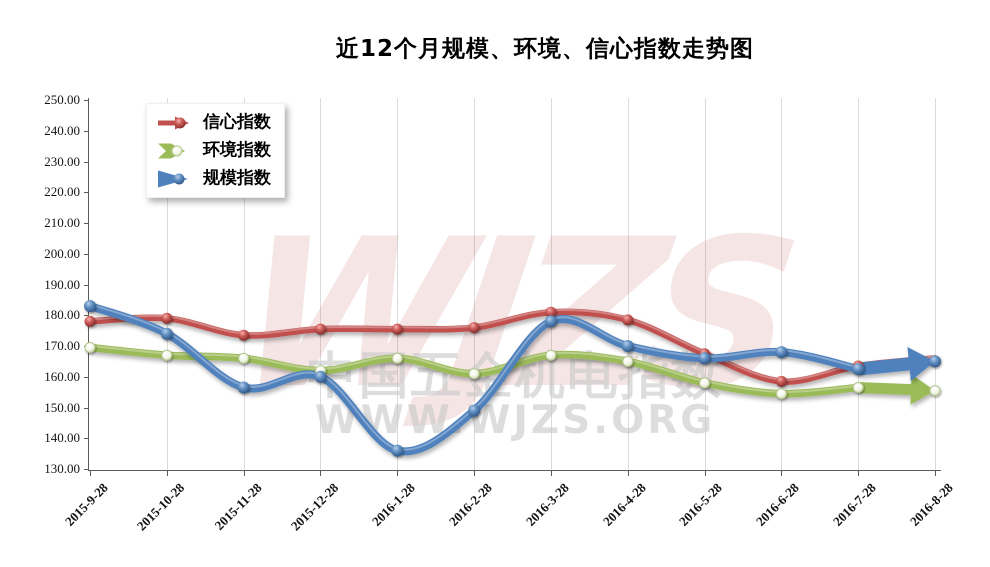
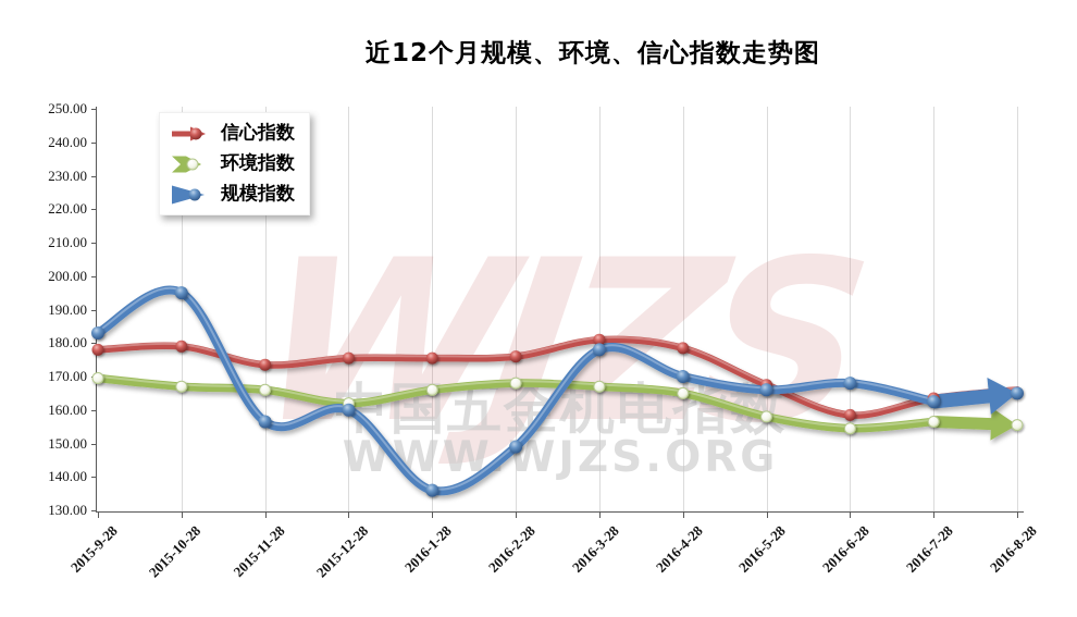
规模指数/2015-10-28: 174 -> 195
环境指数/2016-2-28: 161 -> 168
